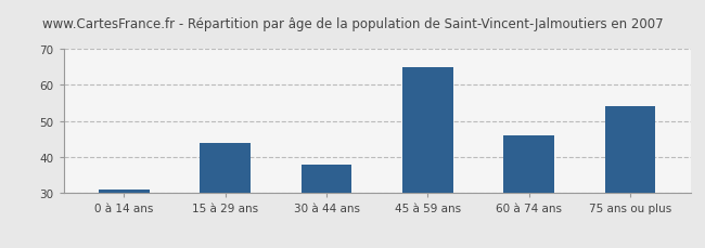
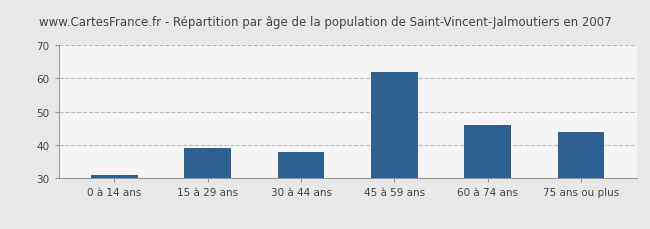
15 à 29 ans: 44 -> 39
45 à 59 ans: 65 -> 62
75 ans ou plus: 54 -> 44
